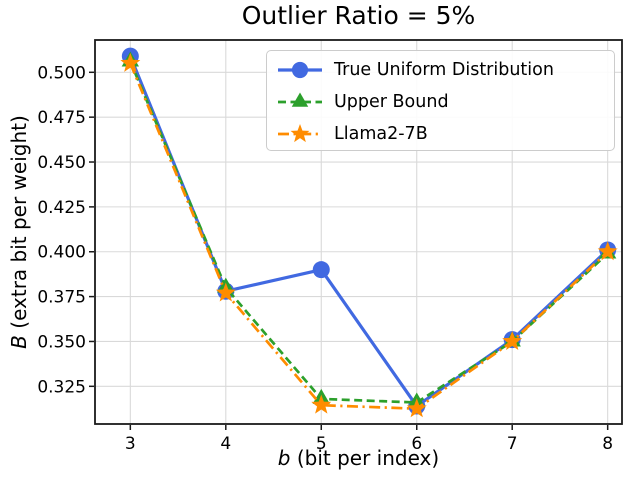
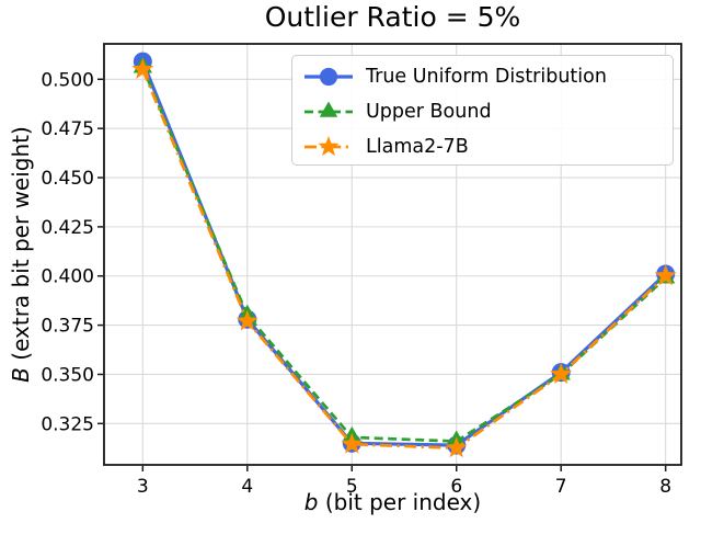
True Uniform Distribution/5: 0.390 -> 0.315
